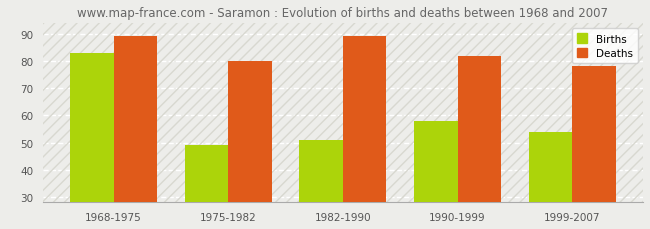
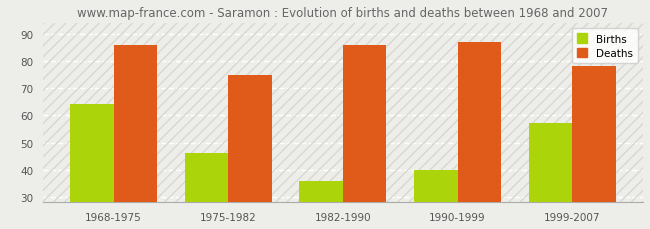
Births/1968-1975: 83 -> 64
Deaths/1968-1975: 89 -> 86
Births/1975-1982: 49 -> 46
Deaths/1975-1982: 80 -> 75
Births/1982-1990: 51 -> 36
Deaths/1982-1990: 89 -> 86
Births/1990-1999: 58 -> 40
Deaths/1990-1999: 82 -> 87
Births/1999-2007: 54 -> 57
